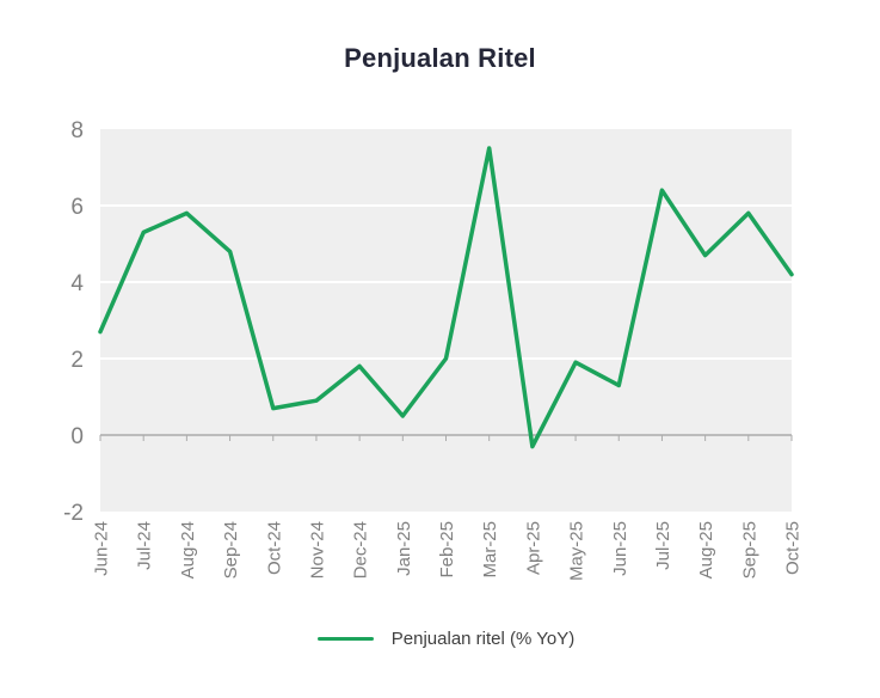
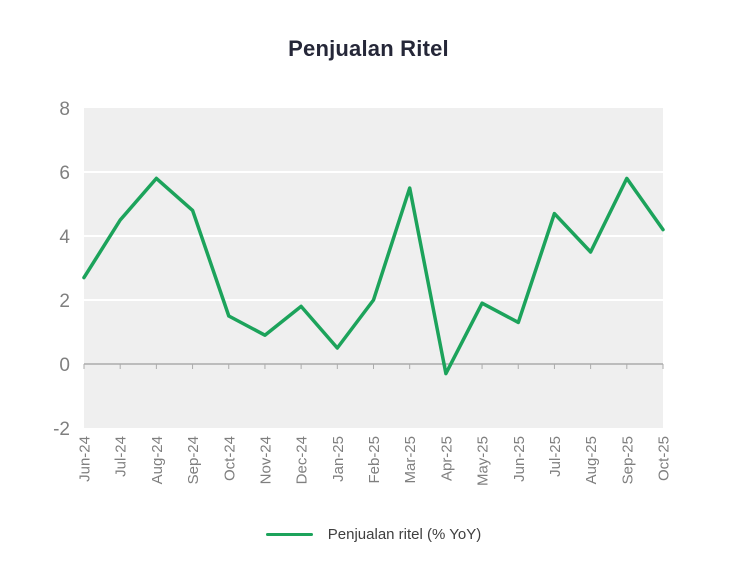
Jul-24: 5.3 -> 4.5
Oct-24: 0.7 -> 1.5
Mar-25: 7.5 -> 5.5
Jul-25: 6.4 -> 4.7
Aug-25: 4.7 -> 3.5
